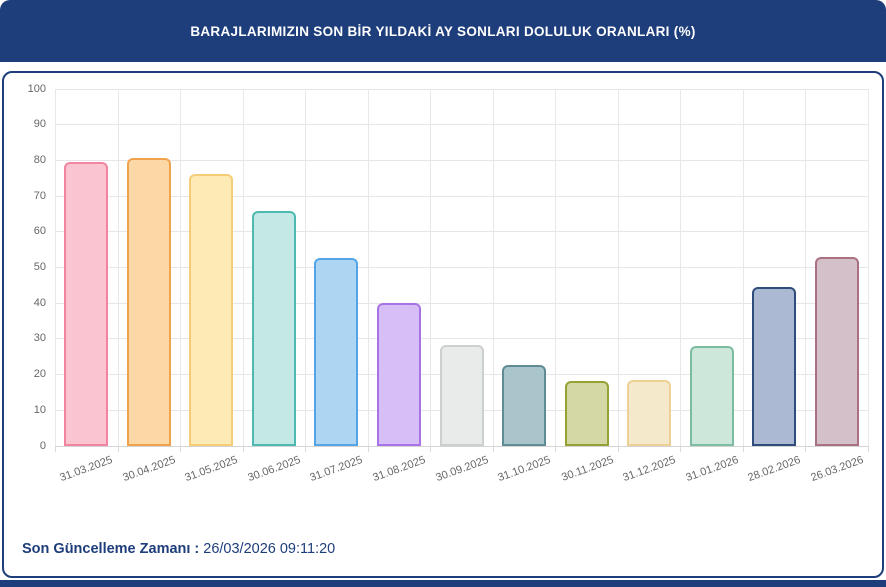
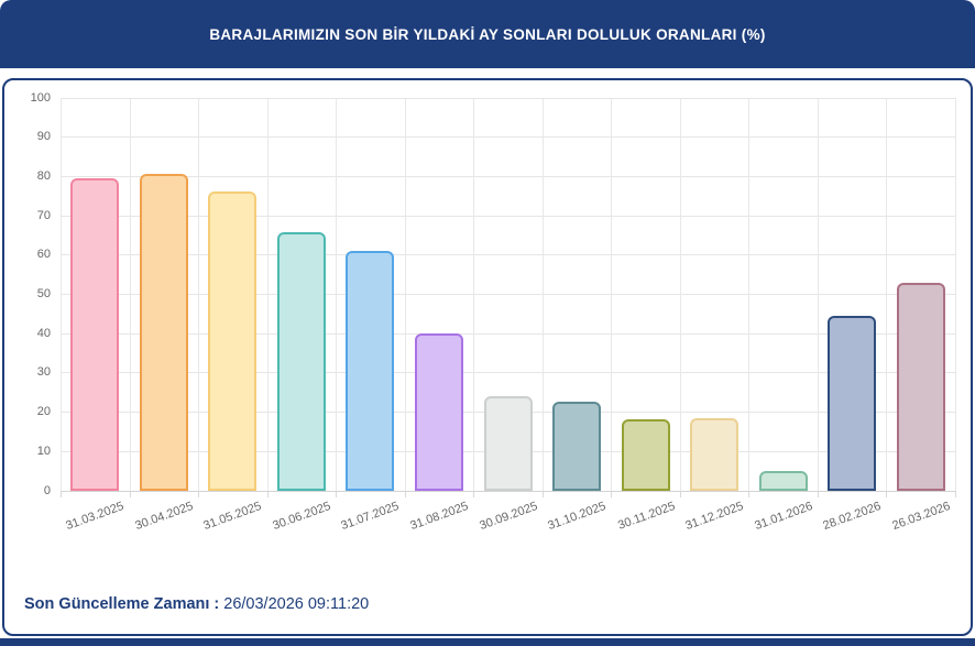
31.07.2025: 53 -> 61
30.09.2025: 28 -> 24
31.01.2026: 28 -> 5
